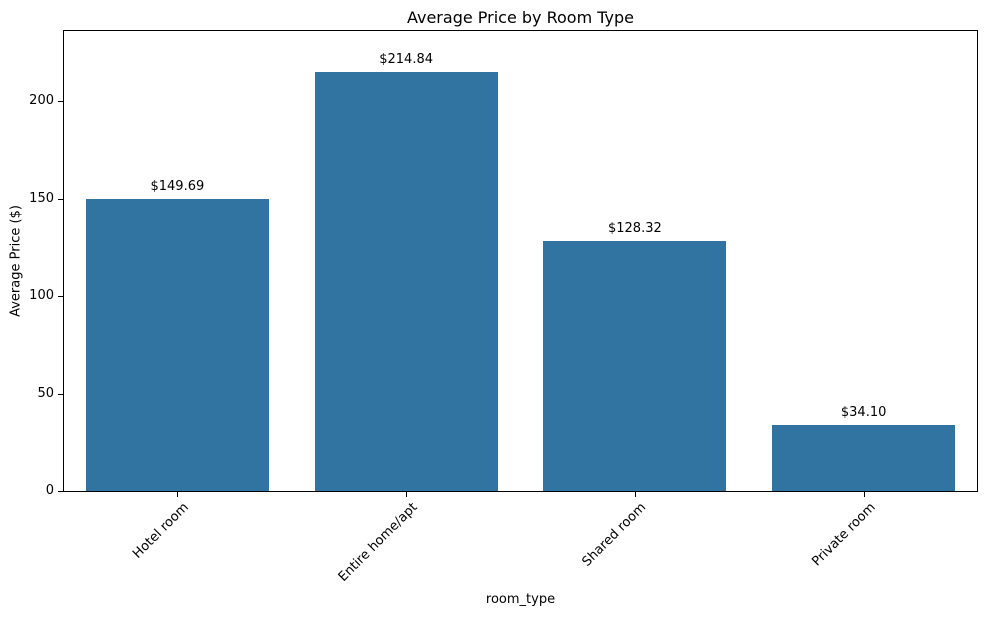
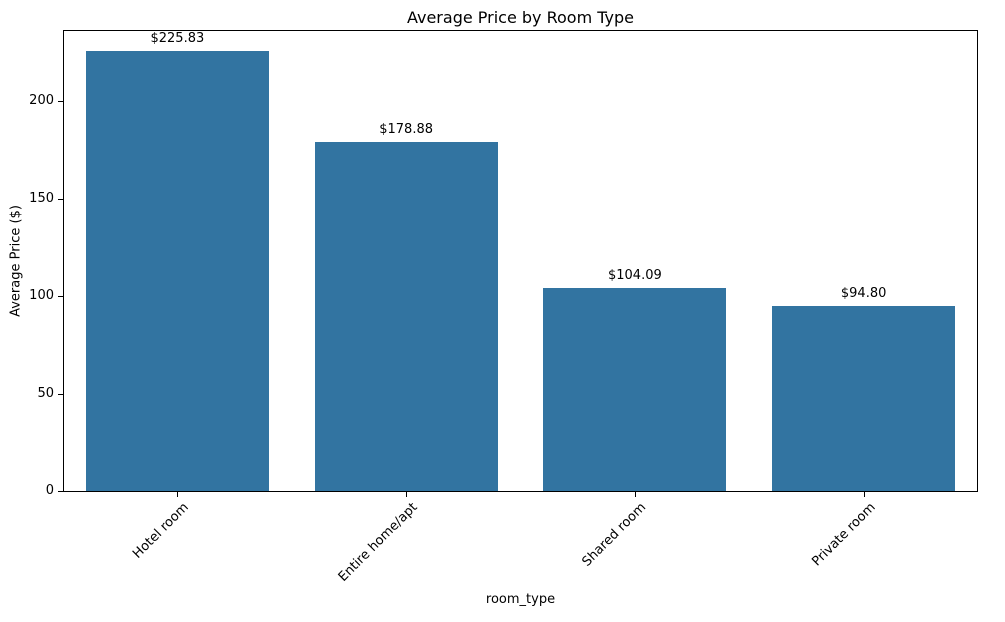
Hotel room: $149.69 -> $225.83
Entire home/apt: $214.84 -> $178.88
Shared room: $128.32 -> $104.09
Private room: $34.10 -> $94.80
